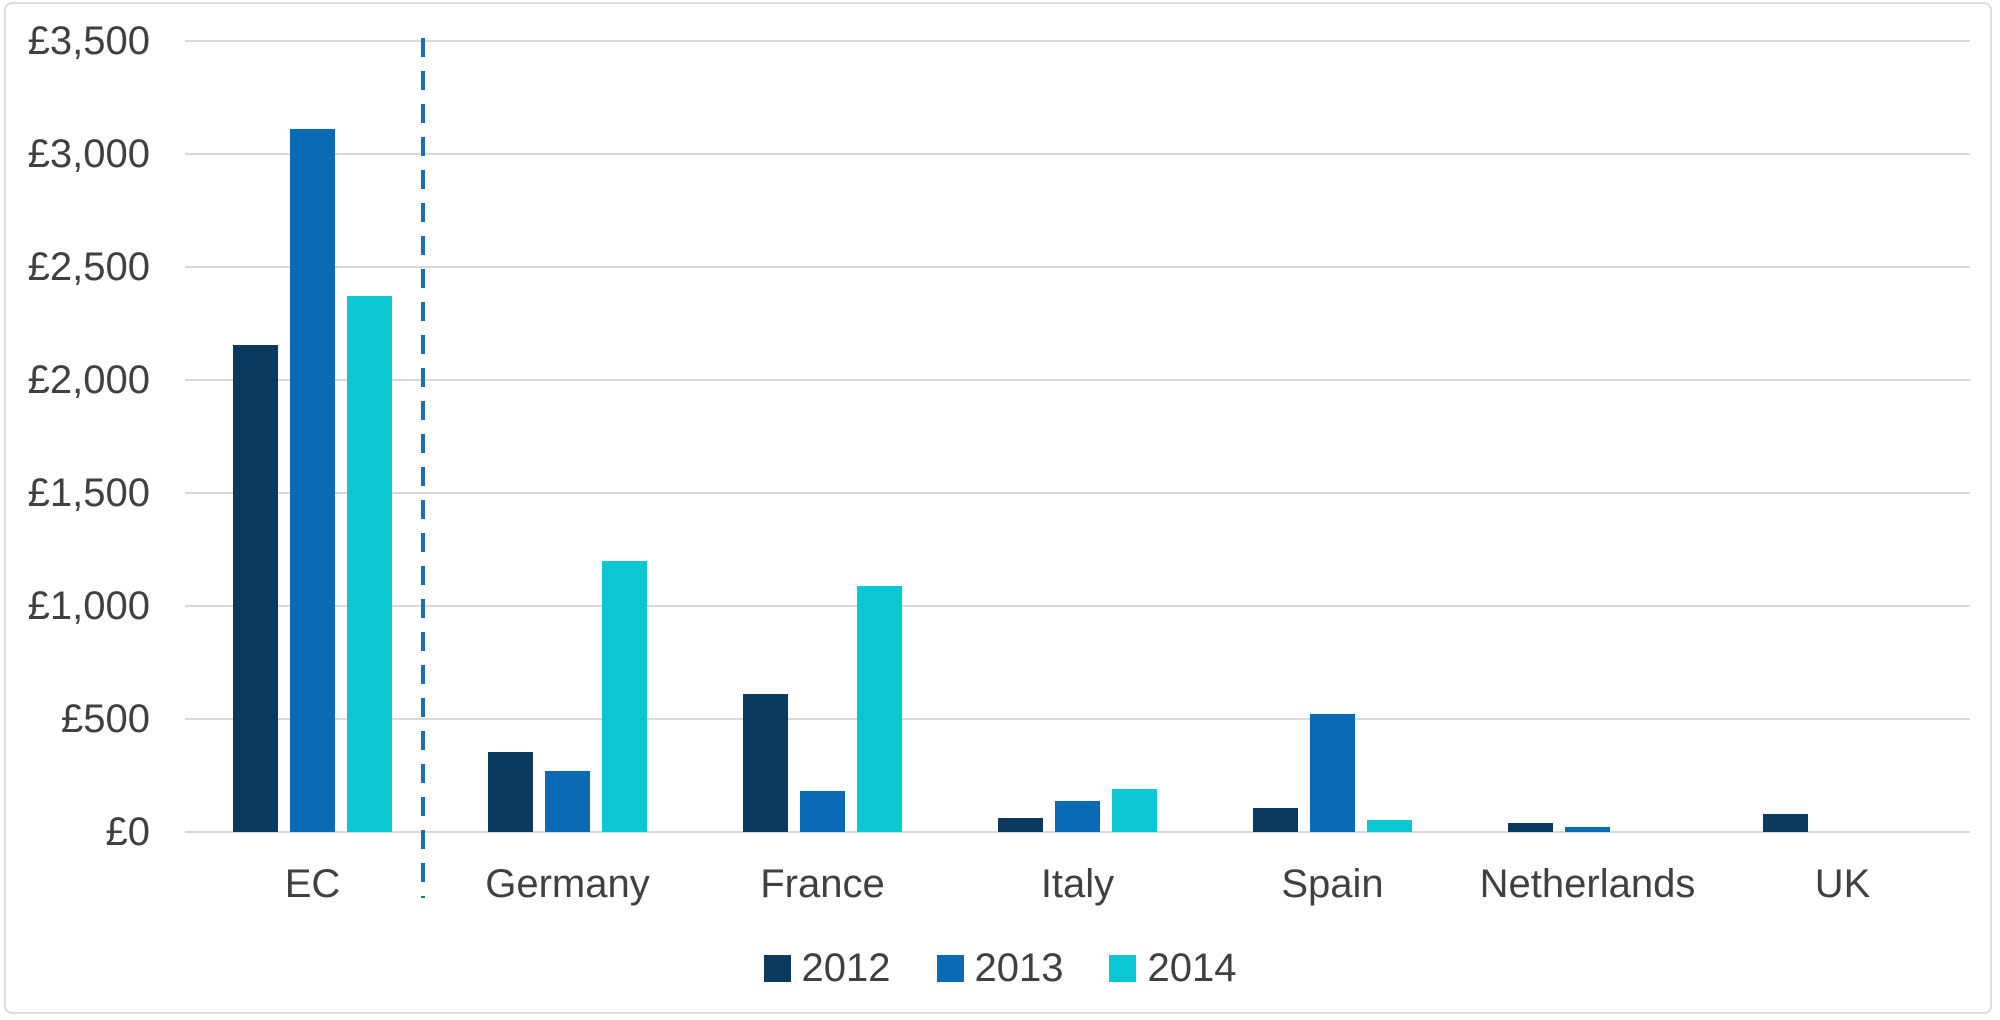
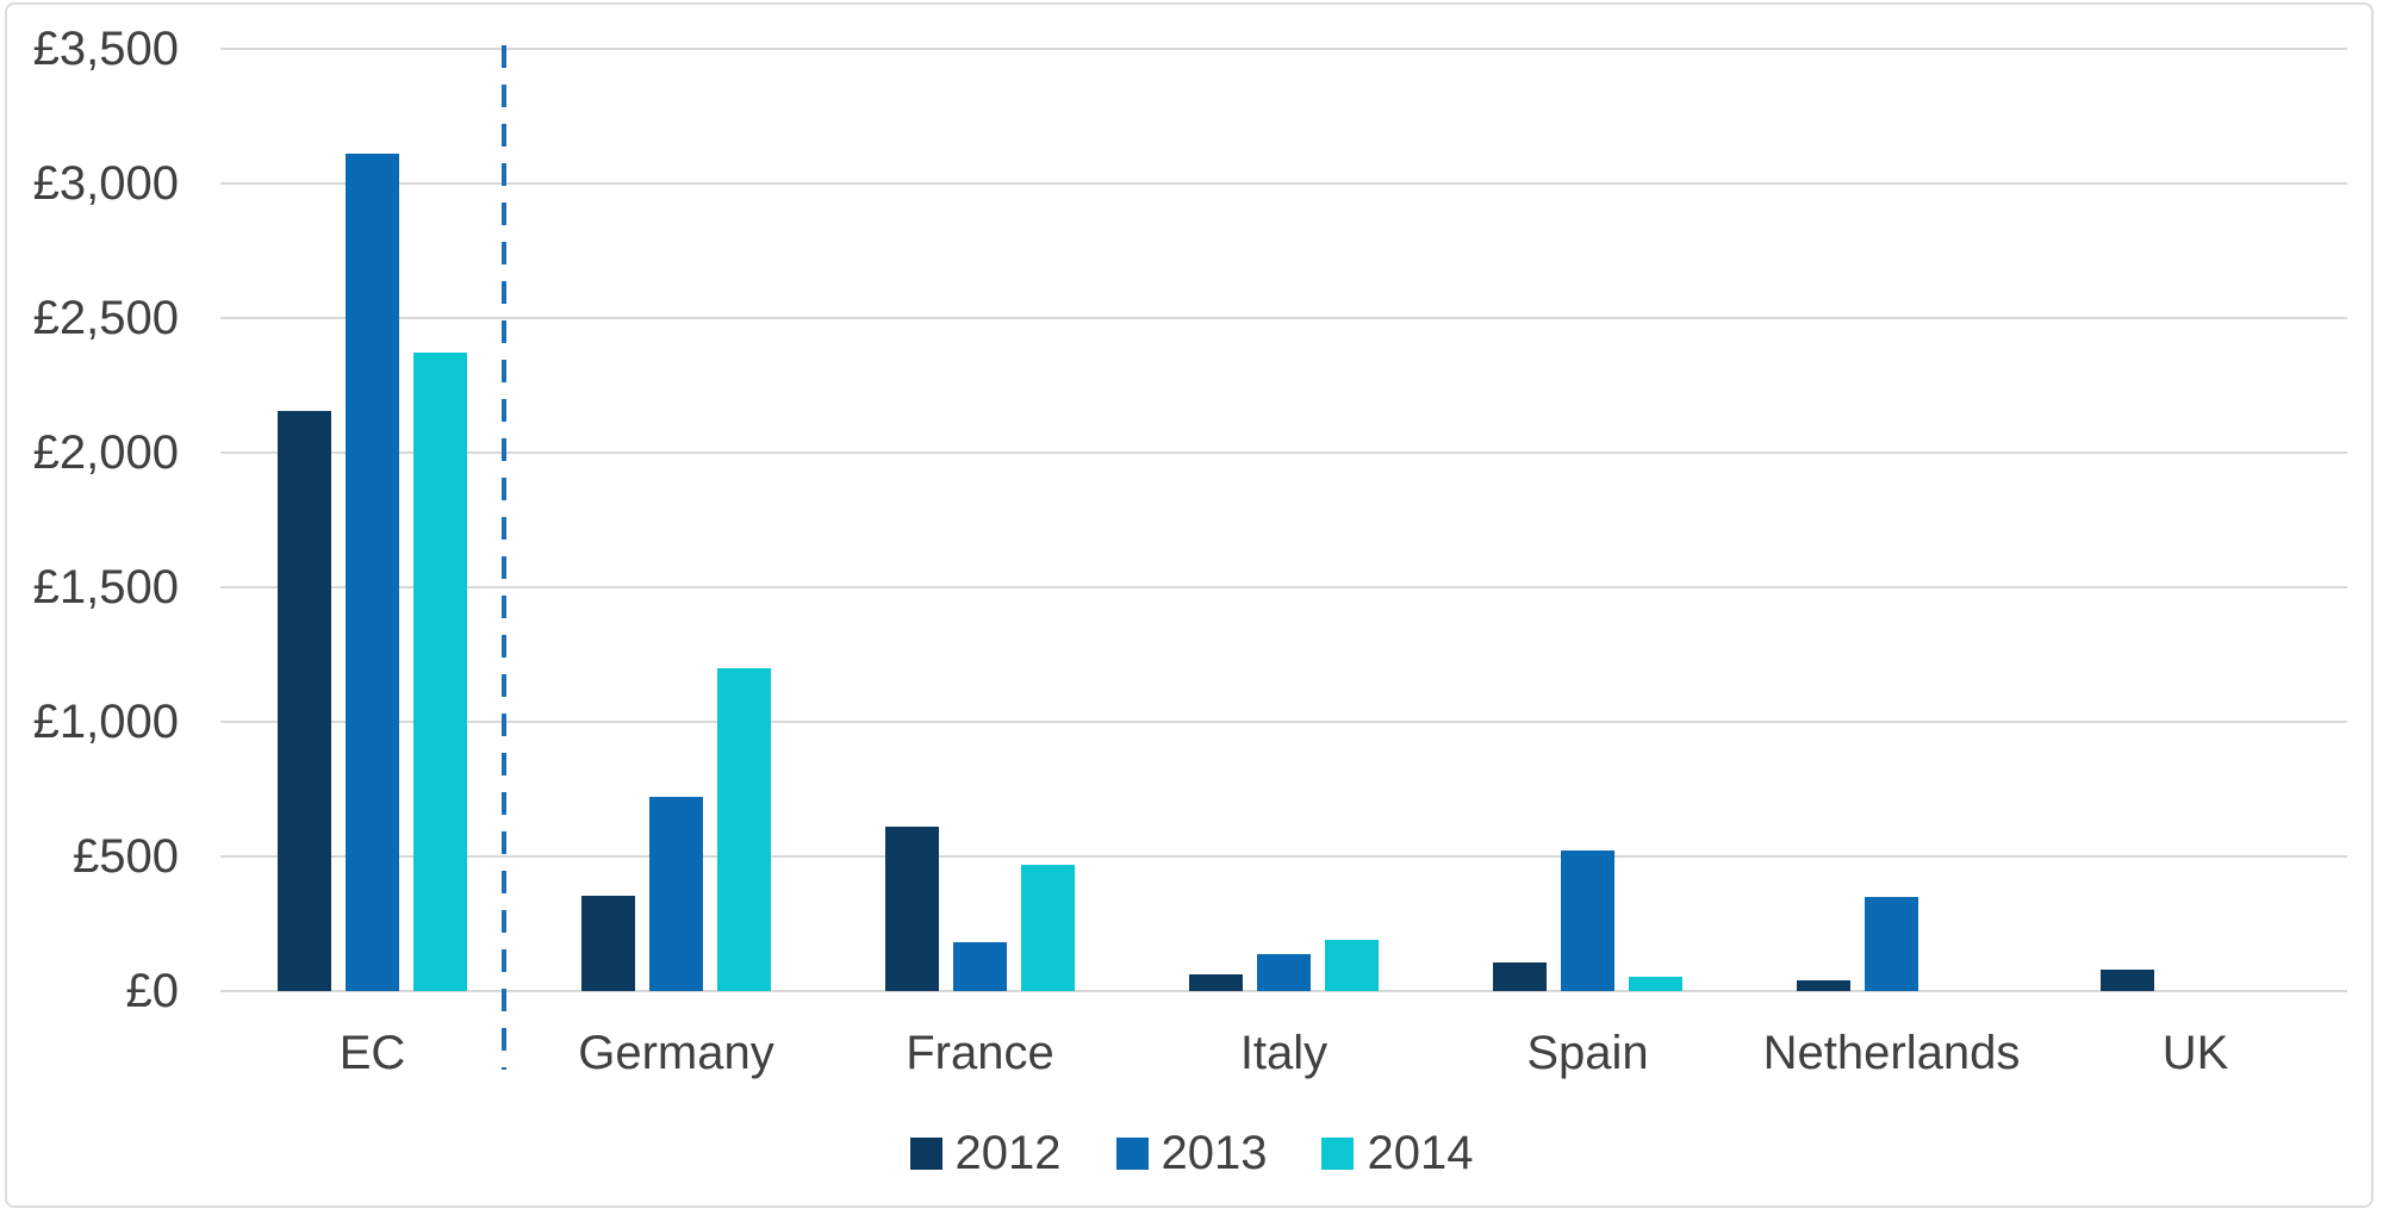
2013/Germany: £270 -> £720
2014/France: £1090 -> £470
2013/Netherlands: £20 -> £350
